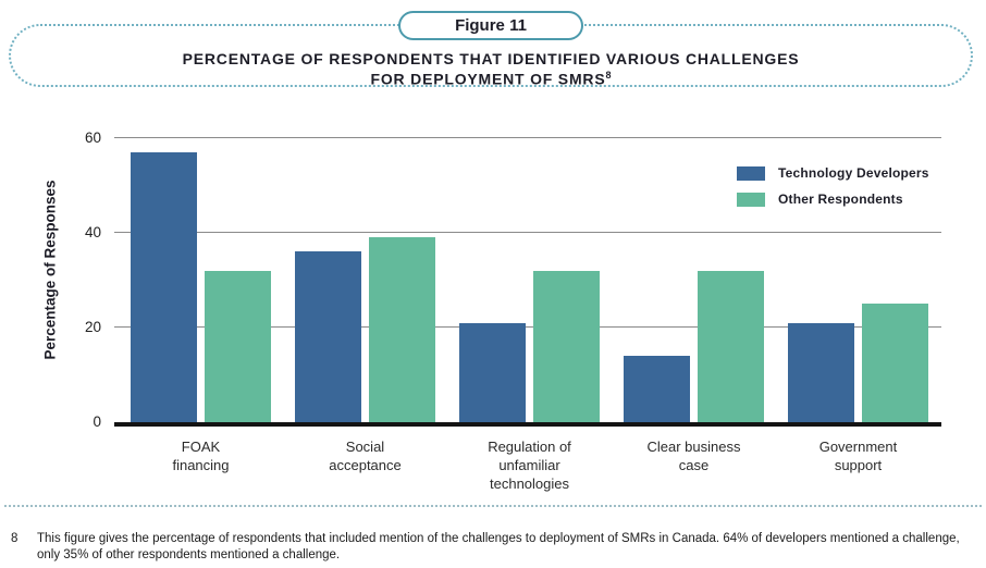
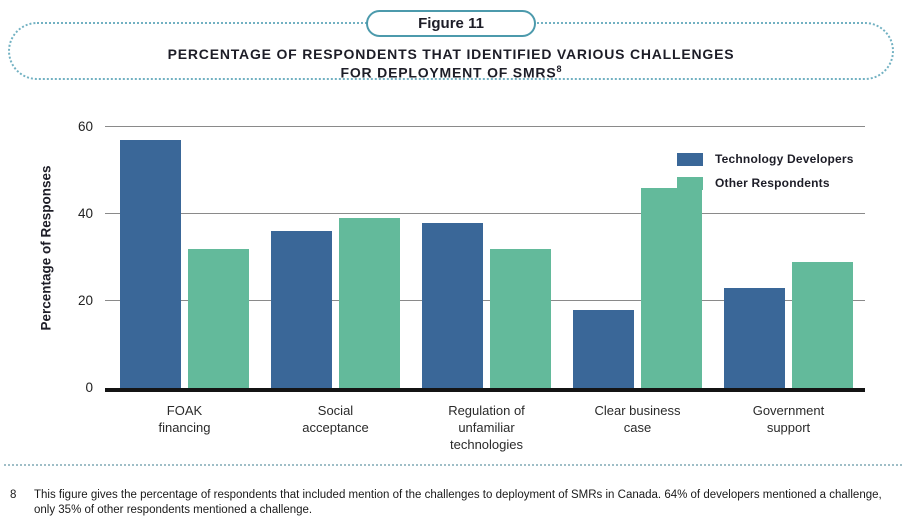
Technology Developers/Regulation of unfamiliar technologies: 21 -> 38
Technology Developers/Clear business case: 14 -> 18
Other Respondents/Clear business case: 32 -> 46
Technology Developers/Government support: 21 -> 23
Other Respondents/Government support: 25 -> 29
